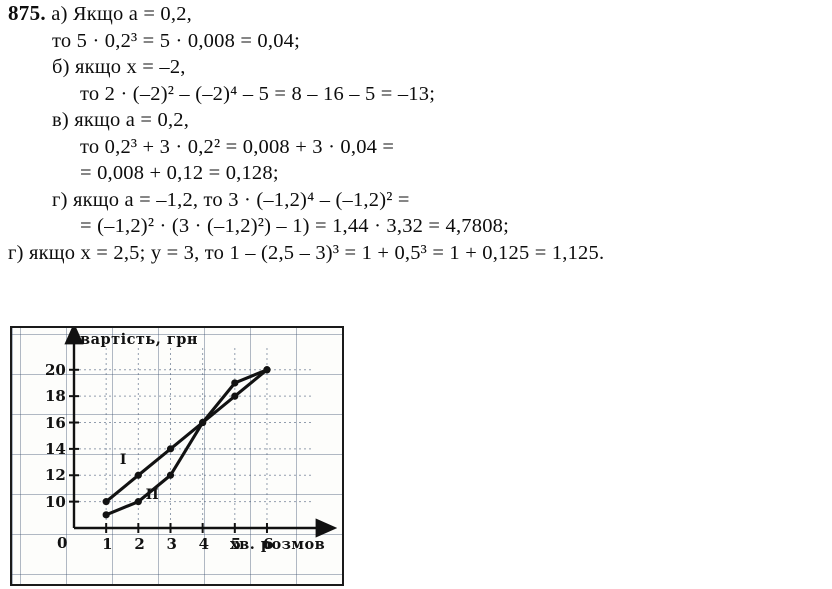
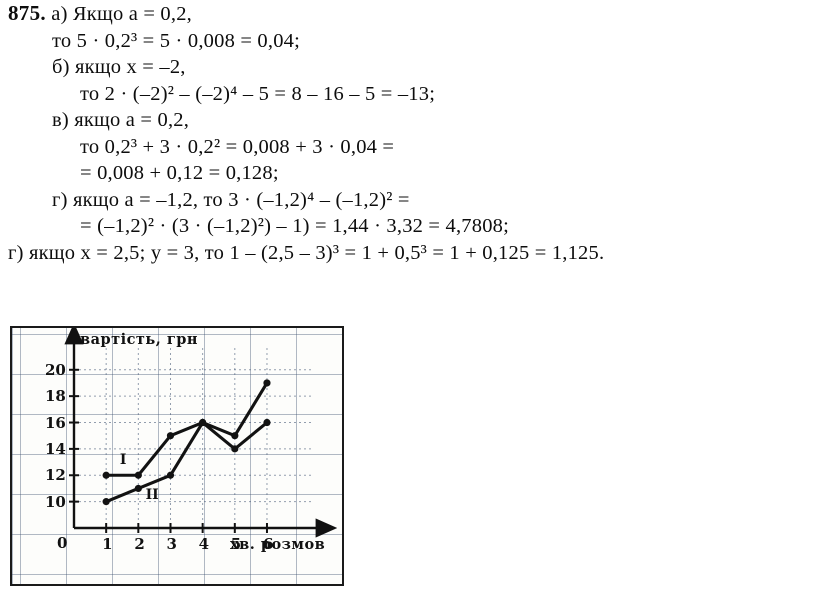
I/1: 10 -> 12
II/1: 9 -> 10
II/2: 10 -> 11
I/3: 14 -> 15
I/5: 18 -> 14
II/5: 19 -> 15
I/6: 20 -> 16
II/6: 20 -> 19
